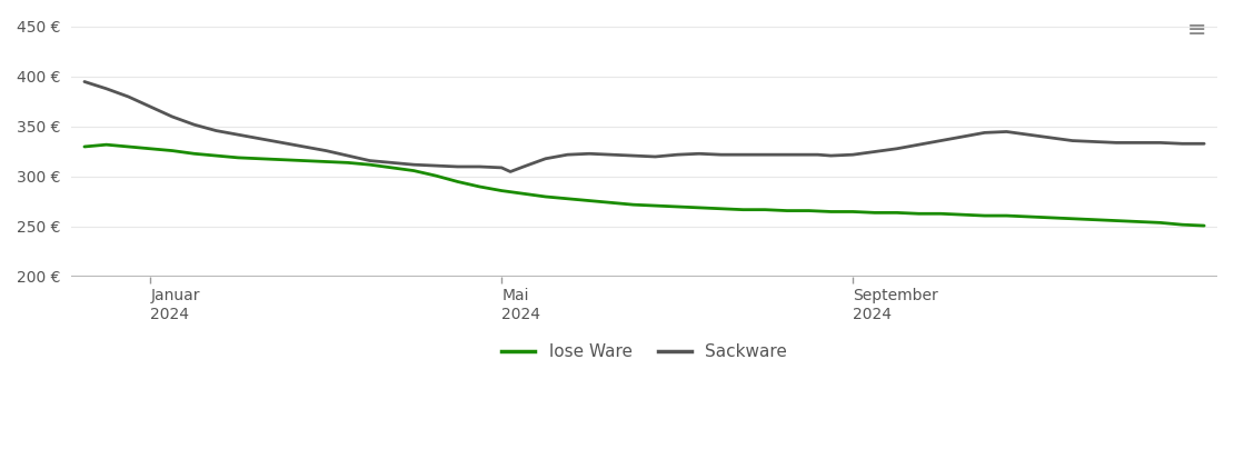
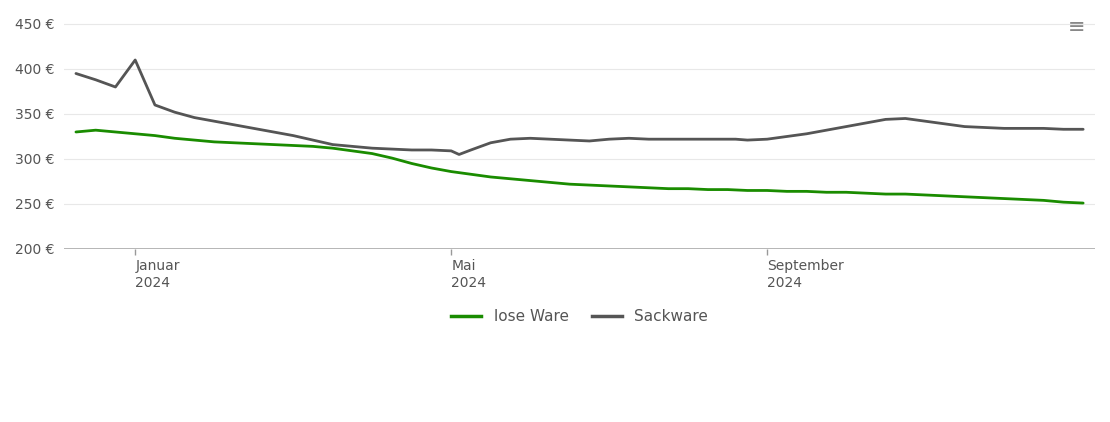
Sackware/Januar 2024: 370 € -> 410 €
